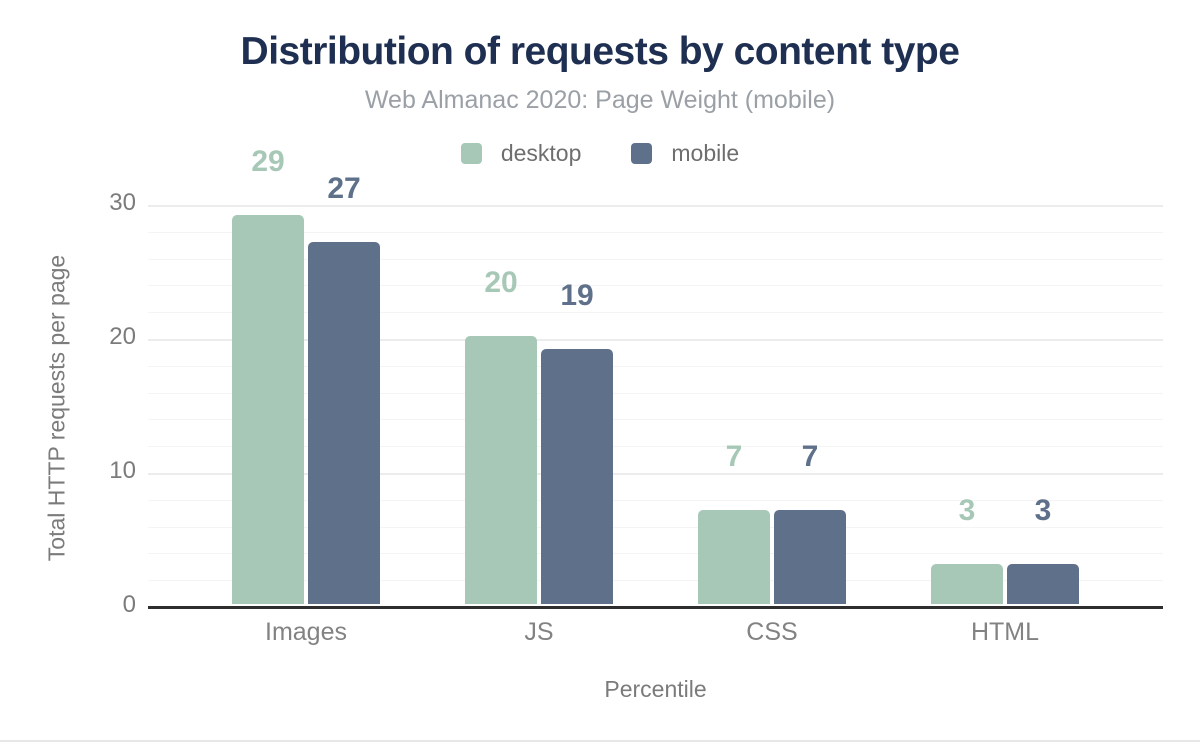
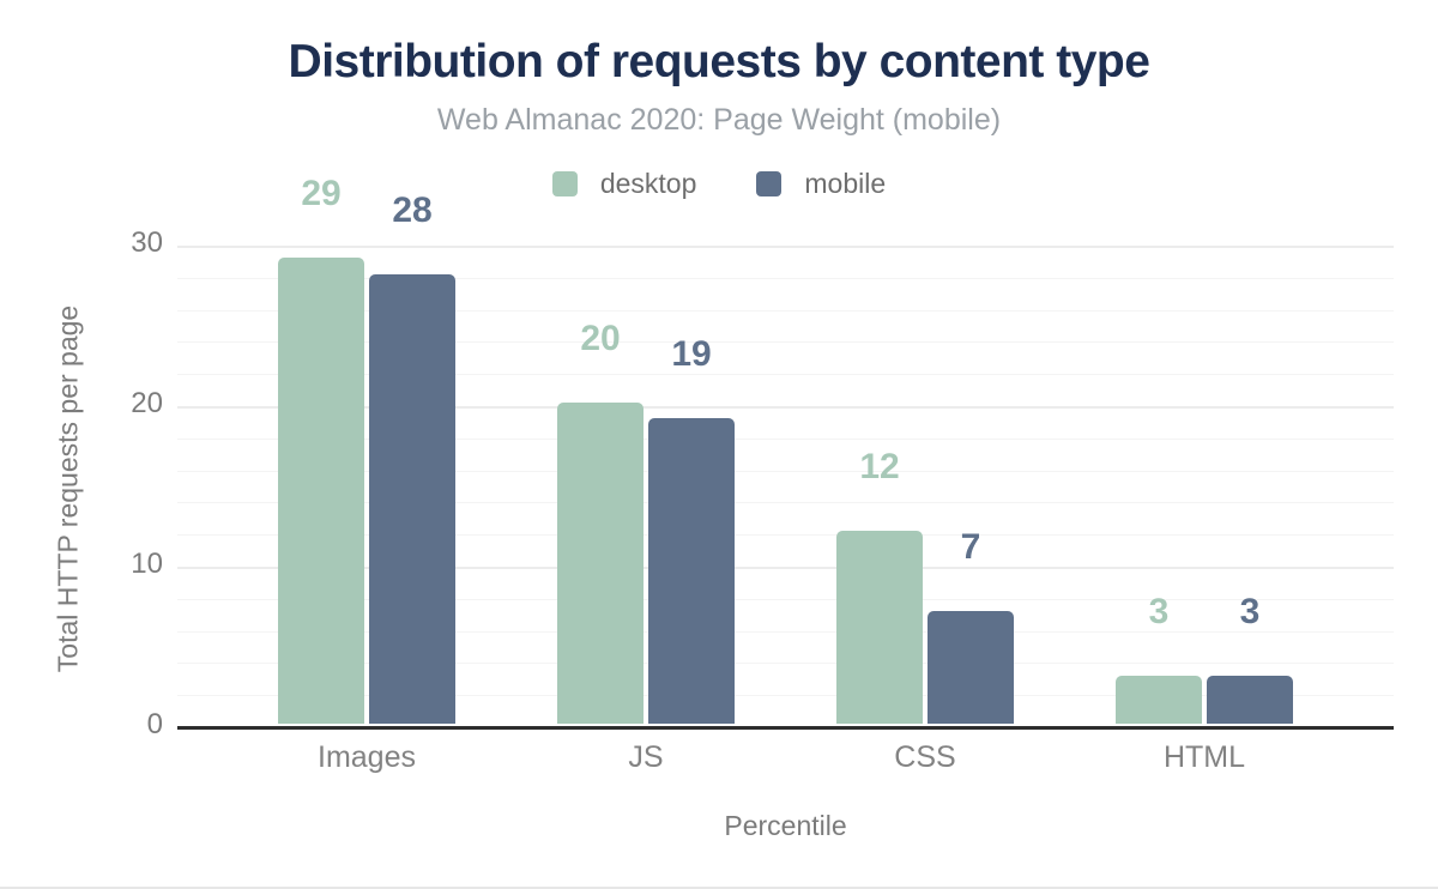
mobile/Images: 27 -> 28
desktop/CSS: 7 -> 12
